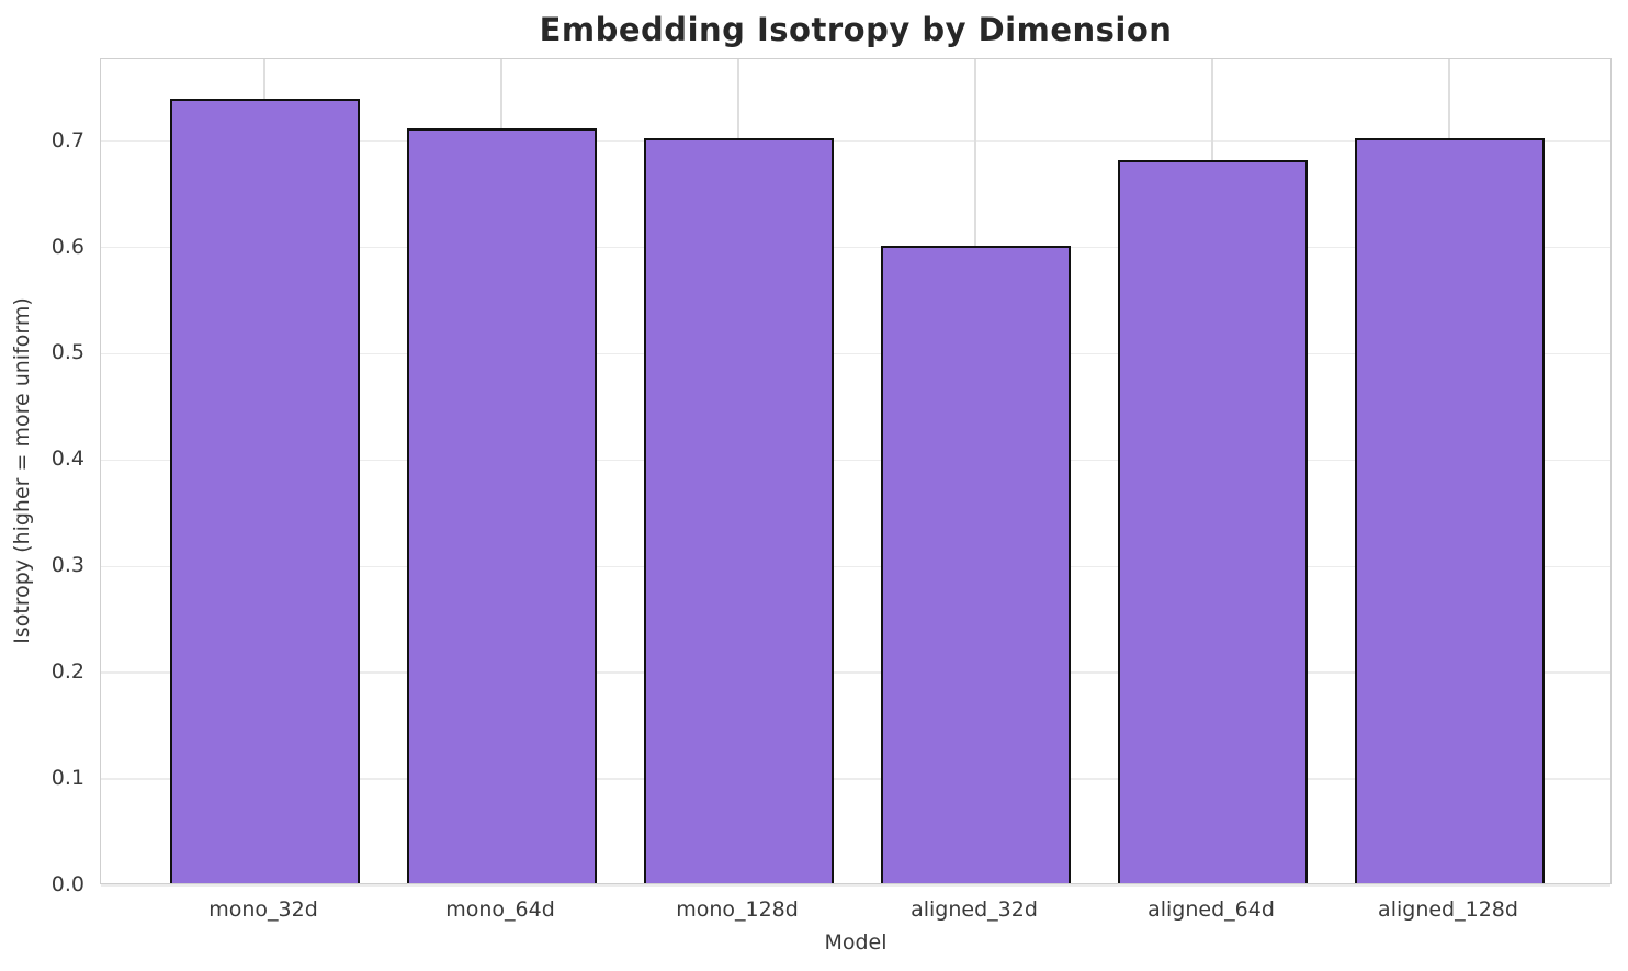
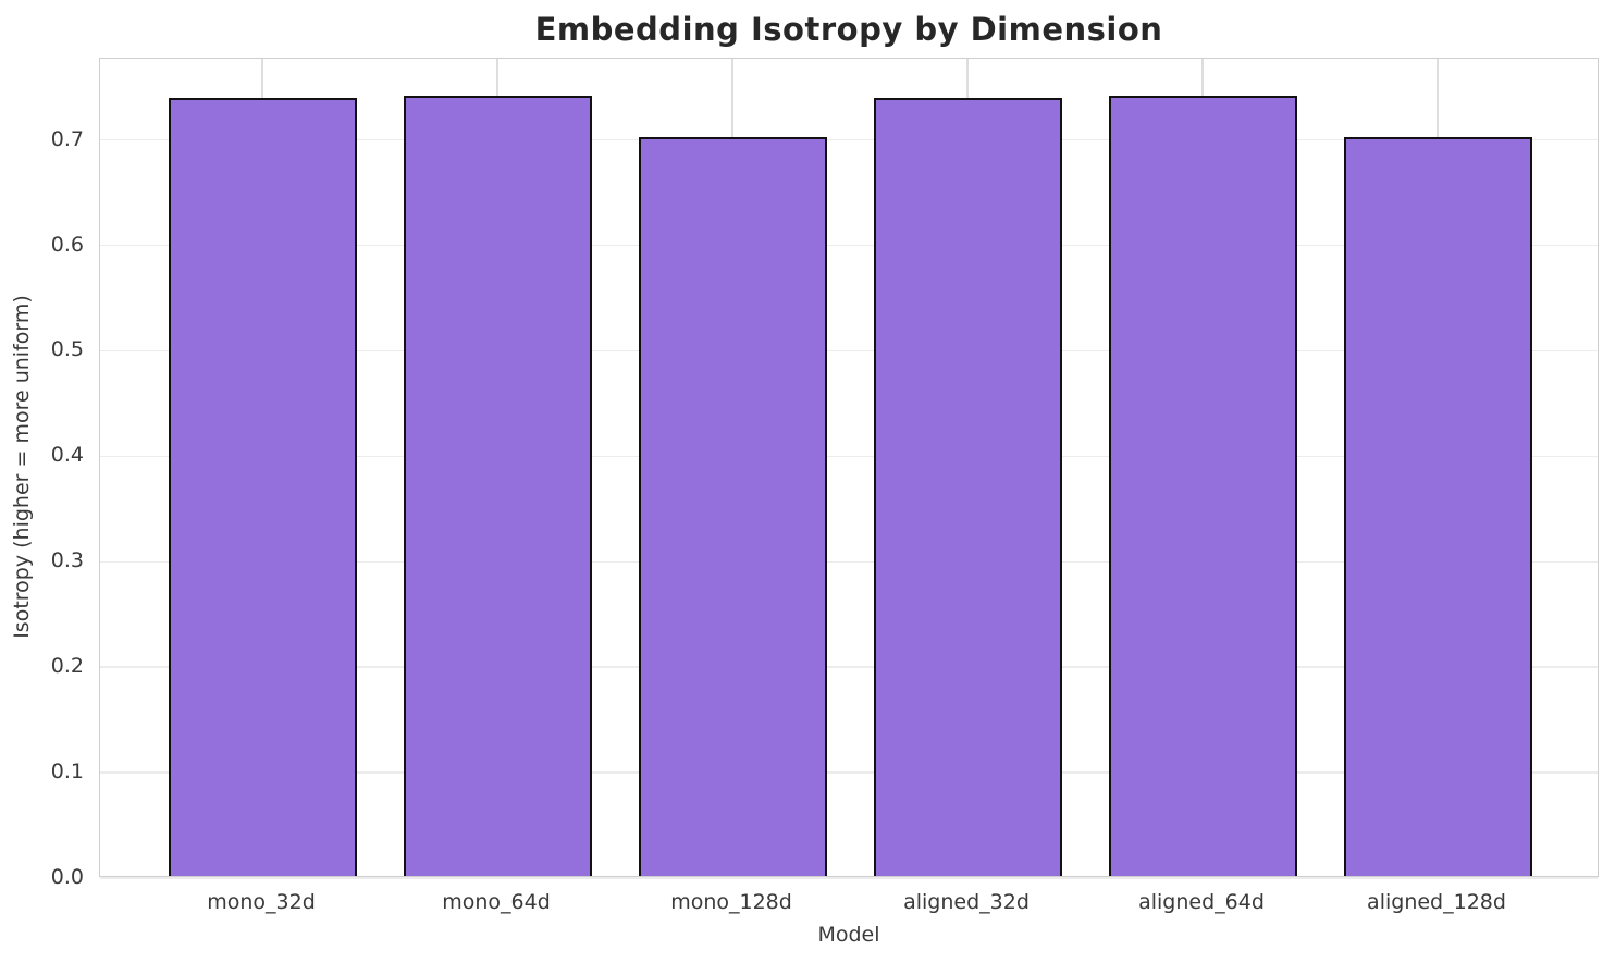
mono_64d: 0.71 -> 0.74
aligned_32d: 0.60 -> 0.74
aligned_64d: 0.68 -> 0.74
